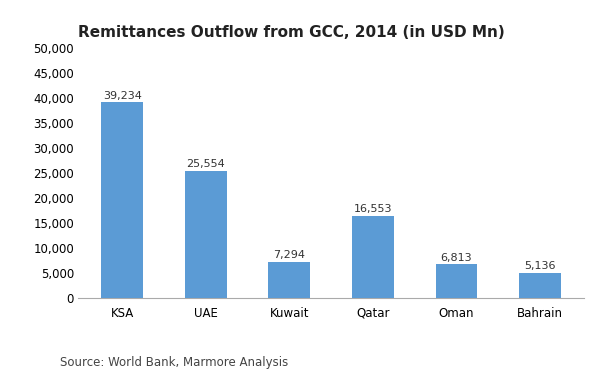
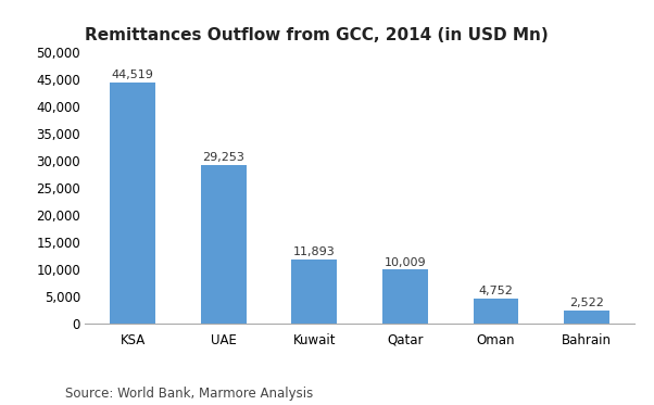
KSA: 39,234 -> 44,519
UAE: 25,554 -> 29,253
Kuwait: 7,294 -> 11,893
Qatar: 16,553 -> 10,009
Oman: 6,813 -> 4,752
Bahrain: 5,136 -> 2,522
